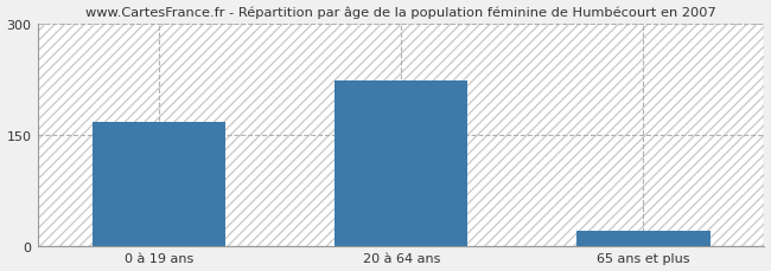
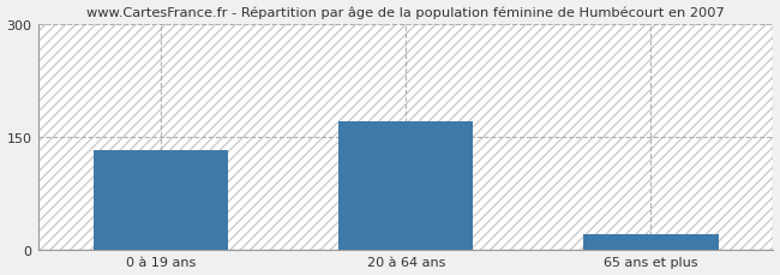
0 à 19 ans: 168 -> 133
20 à 64 ans: 224 -> 170
